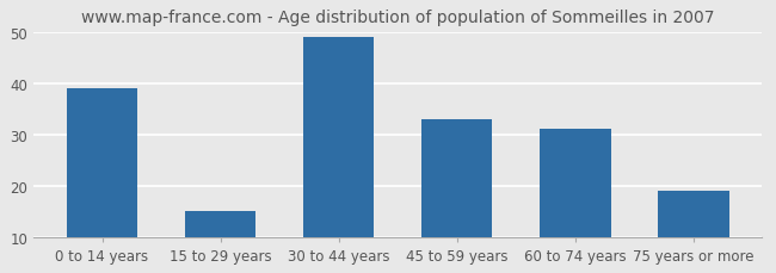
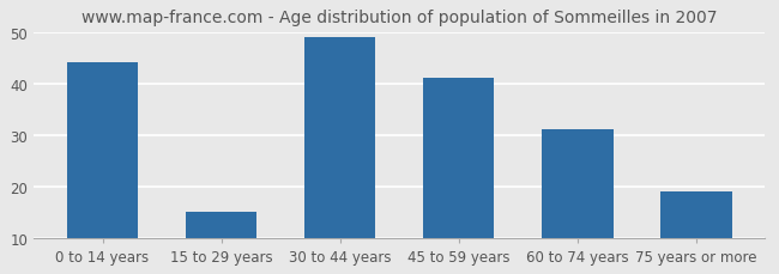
0 to 14 years: 39 -> 44
45 to 59 years: 33 -> 41
